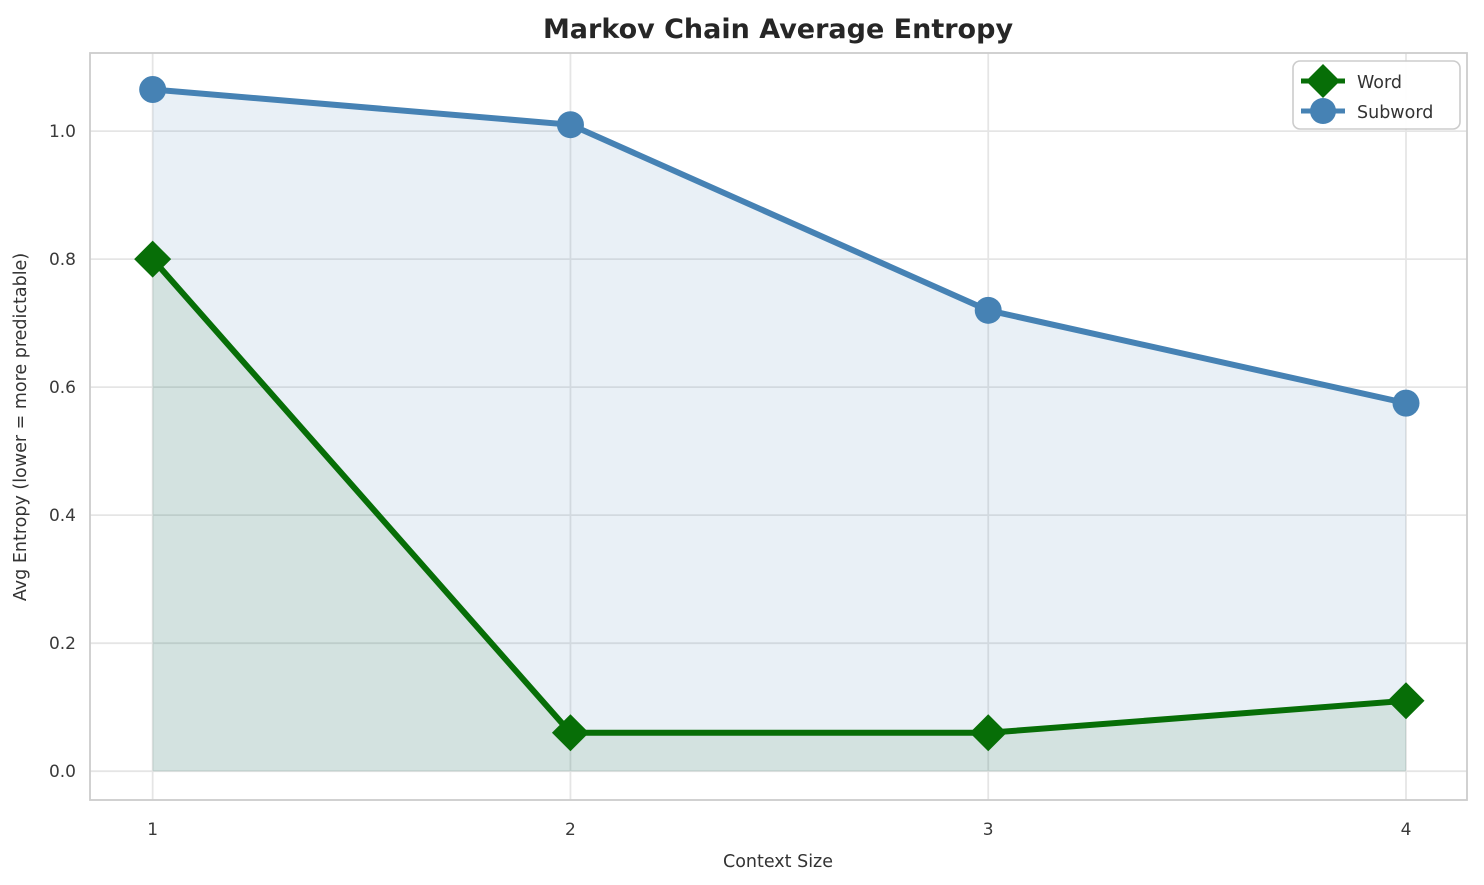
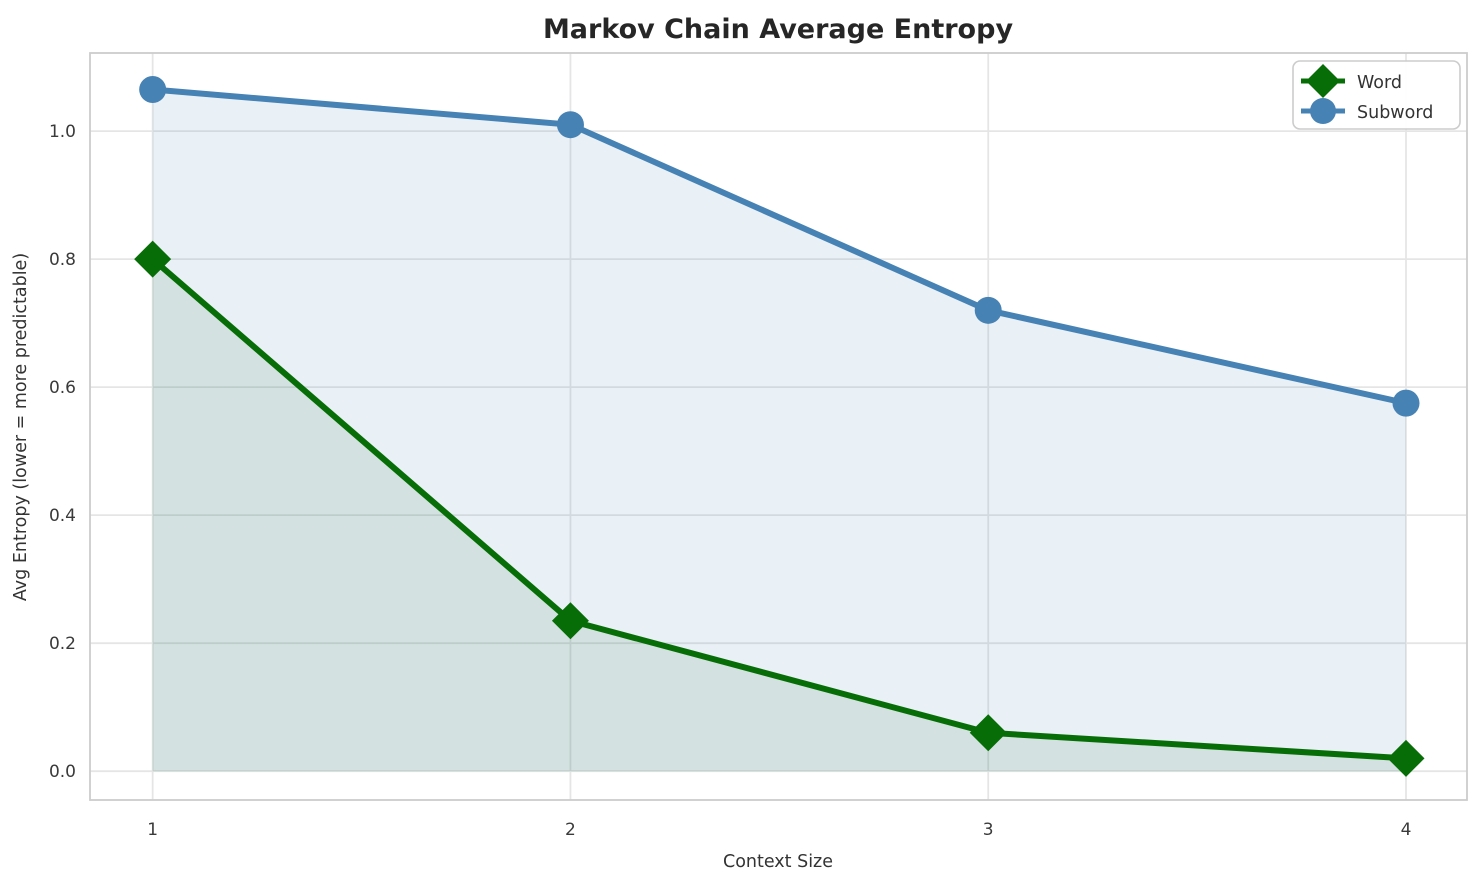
Word/2: 0.06 -> 0.23
Word/4: 0.11 -> 0.02
